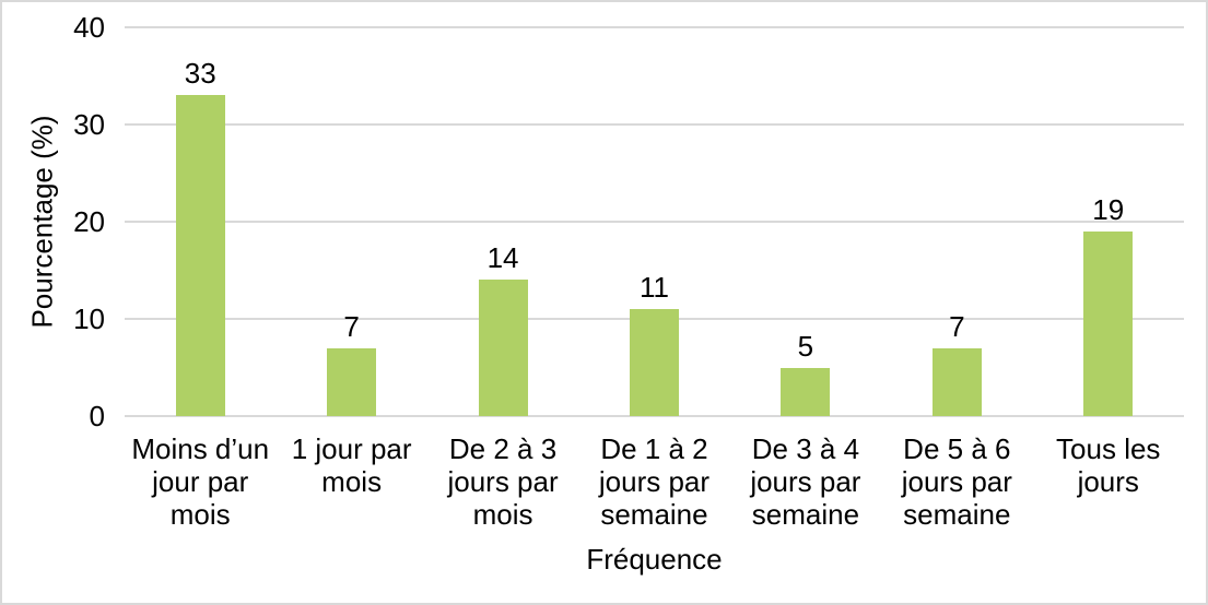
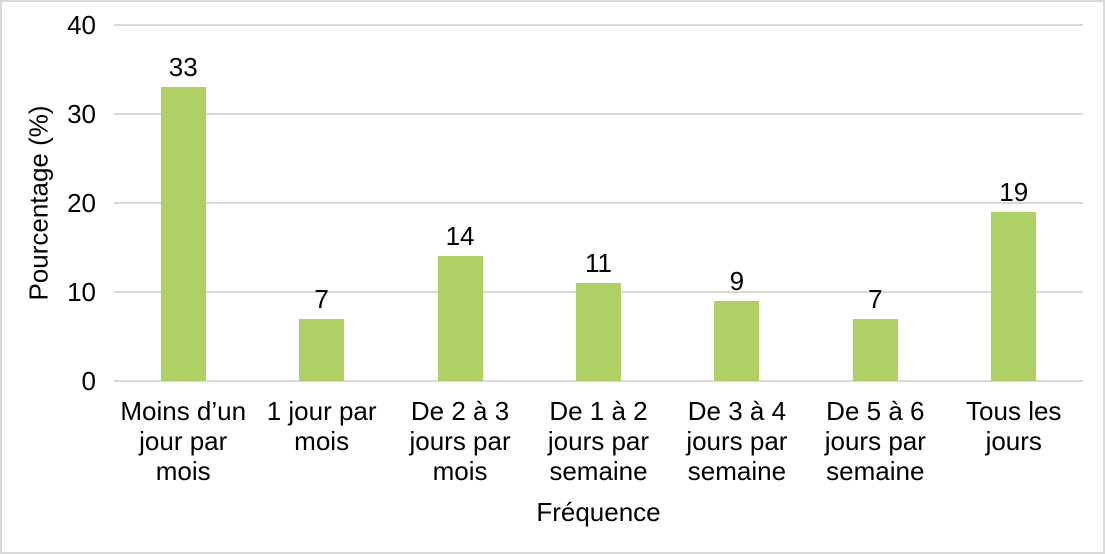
De 3 à 4 jours par semaine: 5 -> 9
